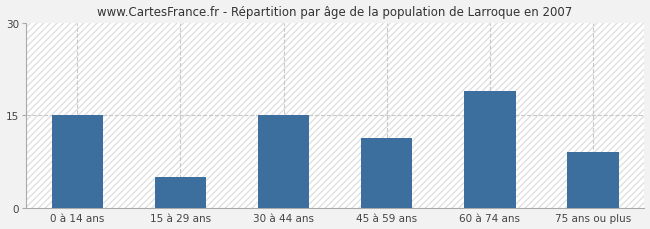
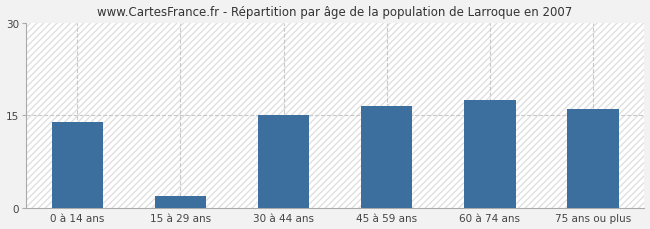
0 à 14 ans: 15.0 -> 14.0
15 à 29 ans: 5.0 -> 2.0
45 à 59 ans: 11.4 -> 16.5
60 à 74 ans: 19.0 -> 17.5
75 ans ou plus: 9.0 -> 16.0
